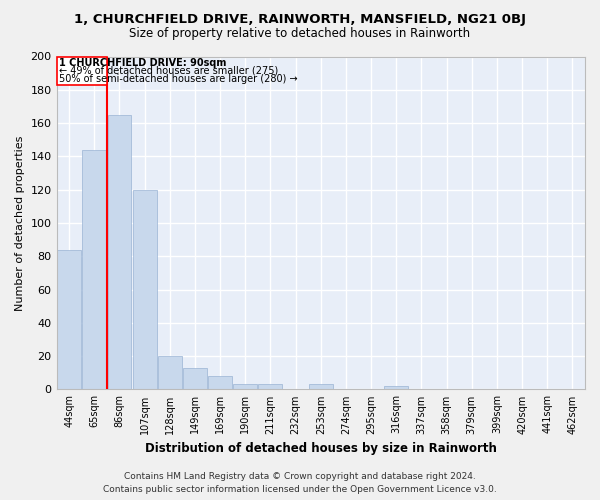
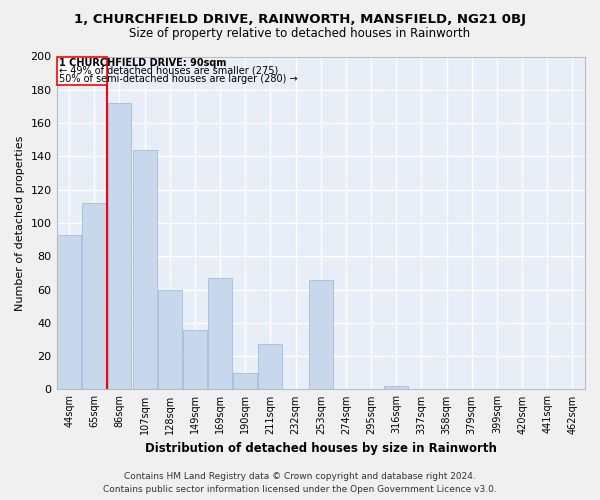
44sqm: 84 -> 93
65sqm: 144 -> 112
86sqm: 165 -> 172
107sqm: 120 -> 144
128sqm: 20 -> 60
149sqm: 13 -> 36
169sqm: 8 -> 67
190sqm: 3 -> 10
211sqm: 3 -> 27
253sqm: 3 -> 66
